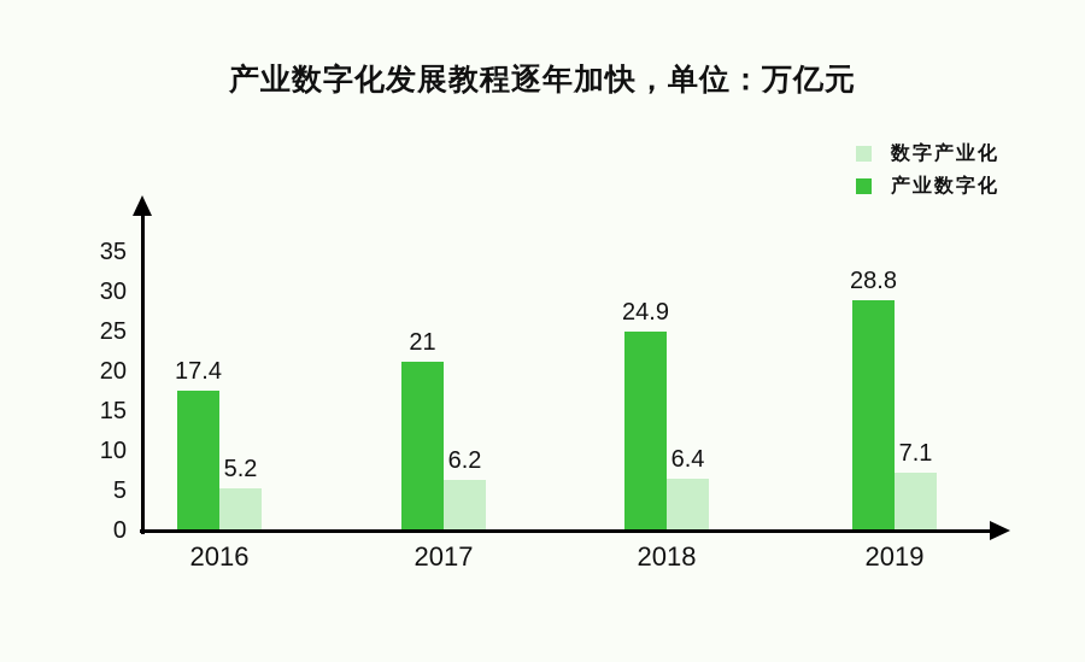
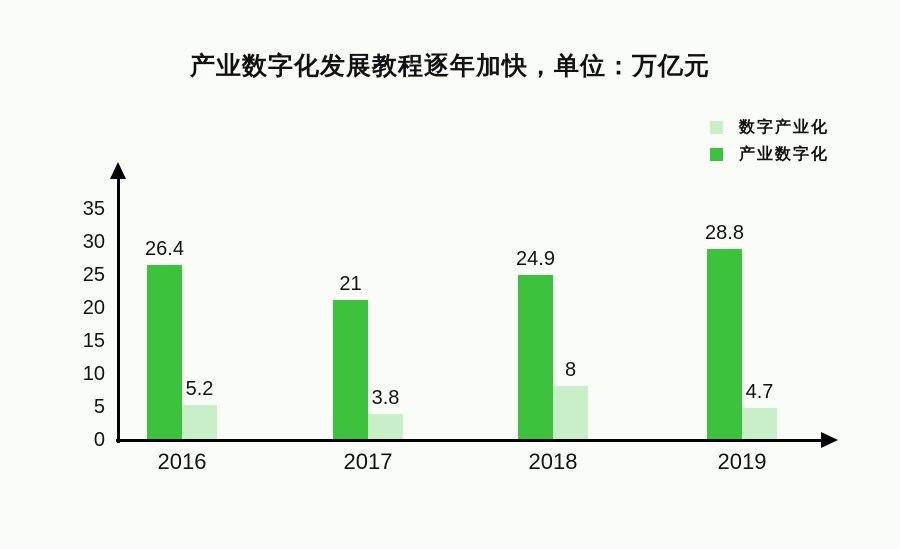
产业数字化/2016: 17.4 -> 26.4
数字产业化/2017: 6.2 -> 3.8
数字产业化/2018: 6.4 -> 8
数字产业化/2019: 7.1 -> 4.7
